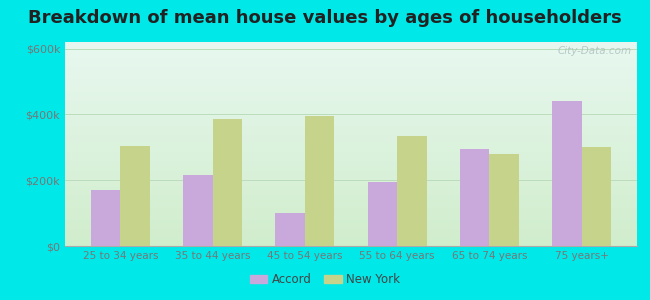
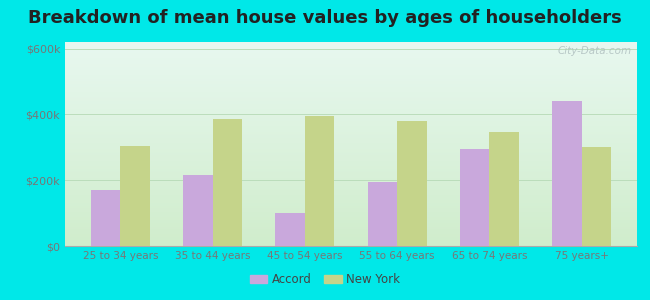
New York/55 to 64 years: $335k -> $380k
New York/65 to 74 years: $280k -> $345k
